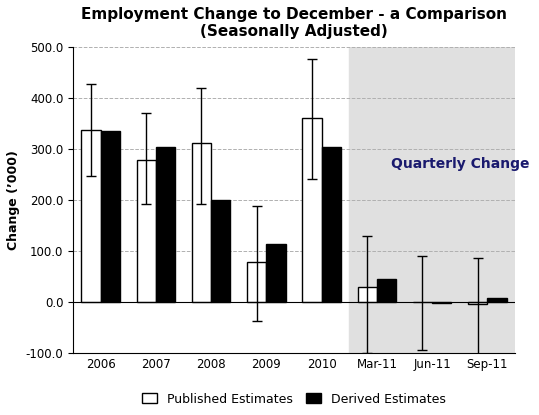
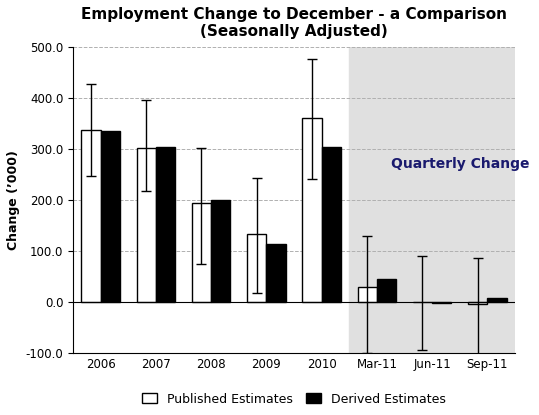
Published Estimates/2007: 278 -> 303
Published Estimates/2008: 312 -> 195
Published Estimates/2009: 78 -> 133
